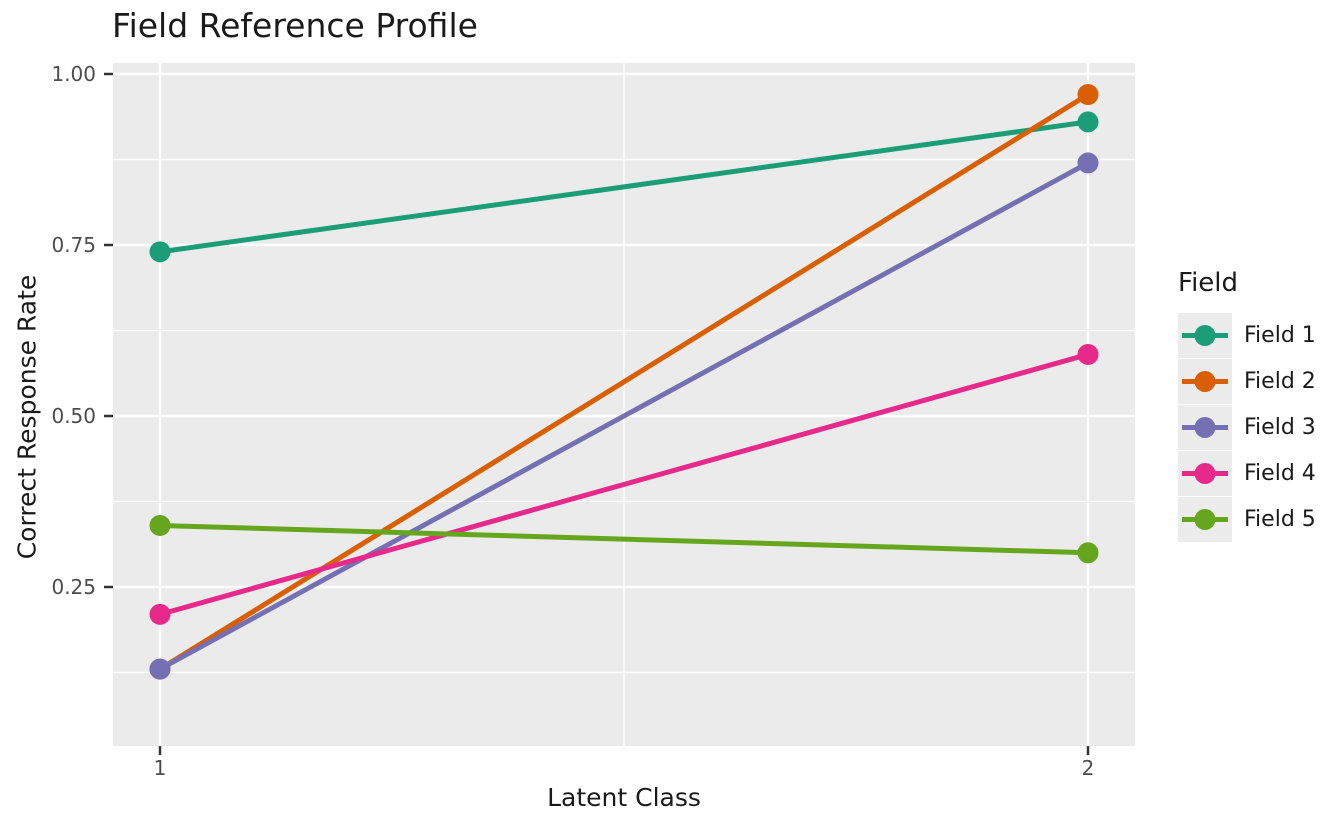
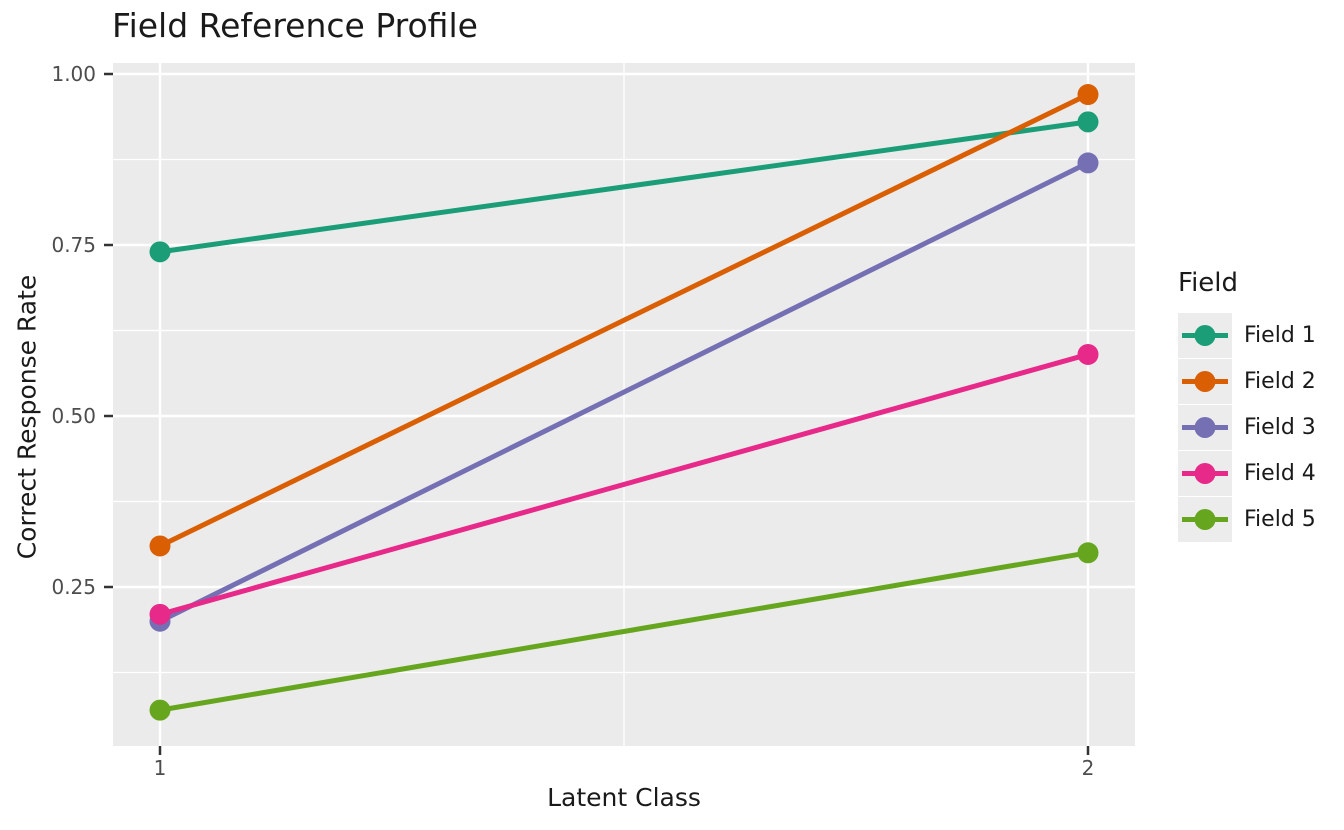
Field 2/1: 0.13 -> 0.31
Field 3/1: 0.13 -> 0.20
Field 5/1: 0.34 -> 0.07
